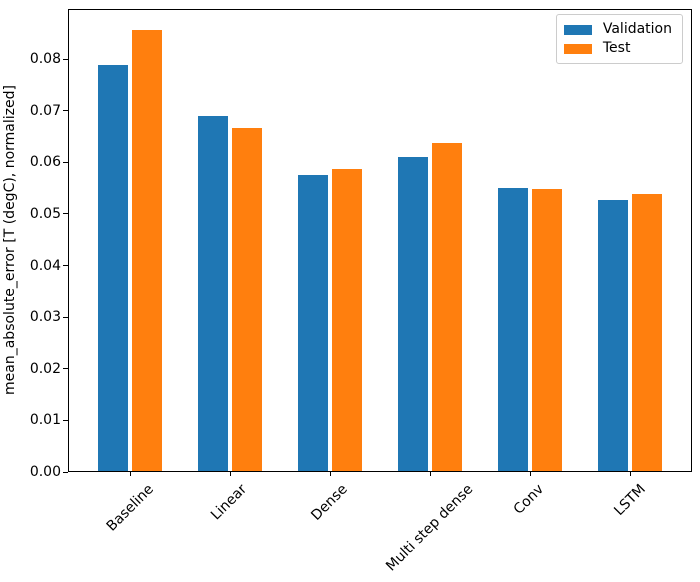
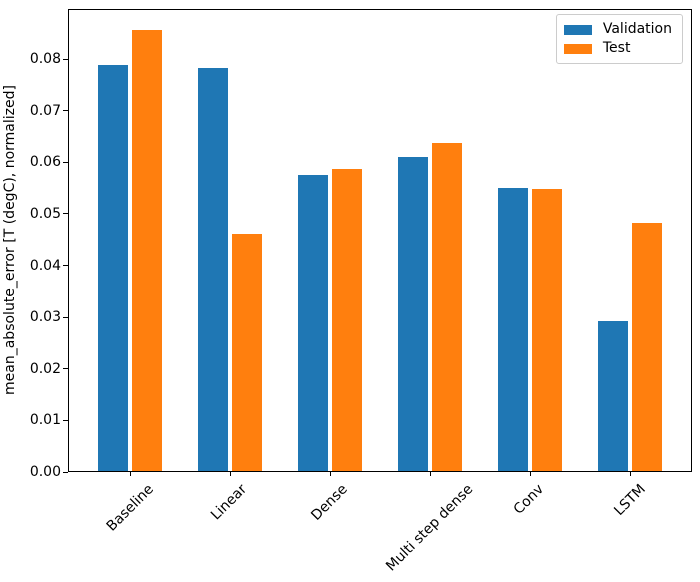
Validation/Linear: 0.069 -> 0.078
Test/Linear: 0.066 -> 0.046
Validation/LSTM: 0.052 -> 0.029
Test/LSTM: 0.054 -> 0.048
